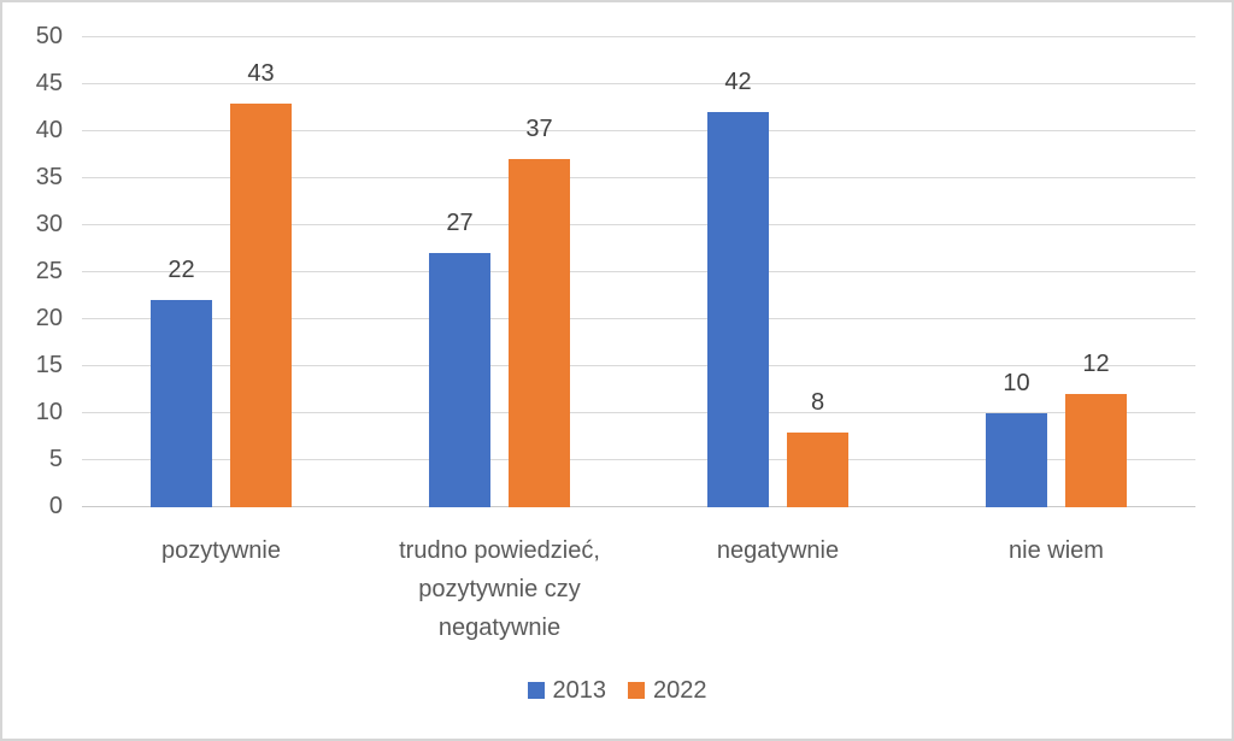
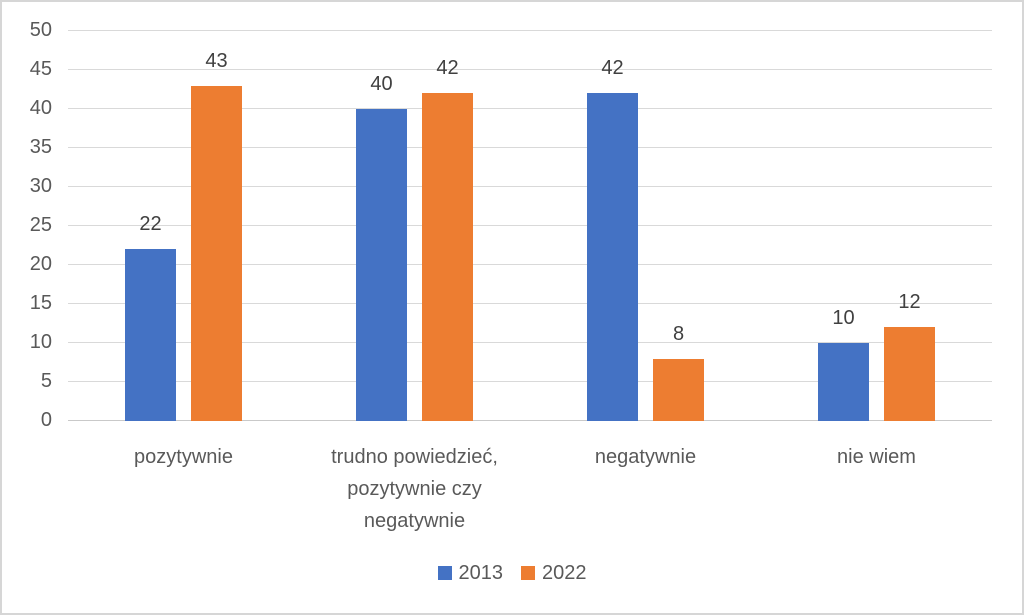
2013/trudno powiedzieć, pozytywnie czy negatywnie: 27 -> 40
2022/trudno powiedzieć, pozytywnie czy negatywnie: 37 -> 42
